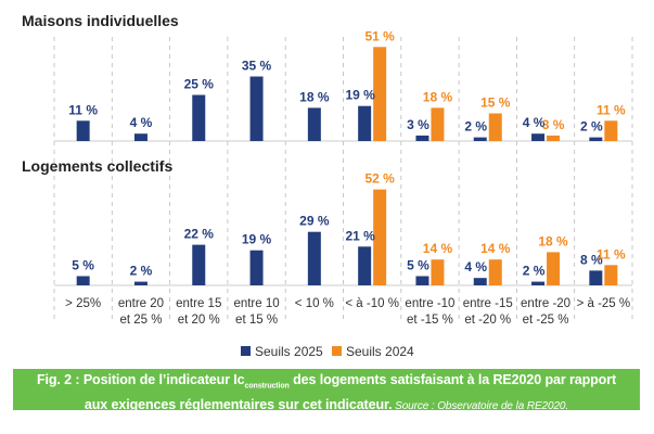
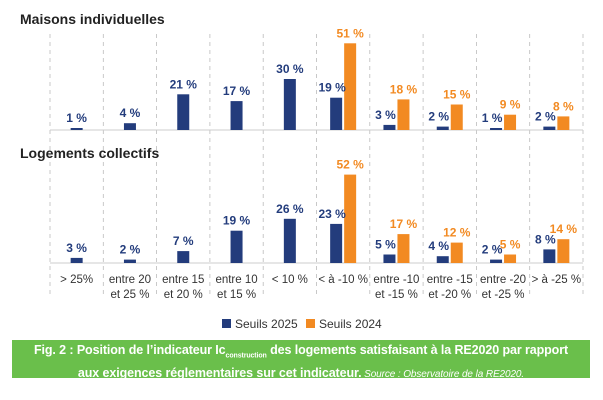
Maisons individuelles/Seuils 2025/> 25%: 11 -> 1
Maisons individuelles/Seuils 2025/entre 15 et 20 %: 25 -> 21
Maisons individuelles/Seuils 2025/entre 10 et 15 %: 35 -> 17
Maisons individuelles/Seuils 2025/< 10 %: 18 -> 30
Maisons individuelles/Seuils 2025/entre -20 et -25 %: 4 -> 1
Maisons individuelles/Seuils 2024/entre -20 et -25 %: 3 -> 9
Maisons individuelles/Seuils 2024/> à -25 %: 11 -> 8
Logements collectifs/Seuils 2025/> 25%: 5 -> 3
Logements collectifs/Seuils 2025/entre 15 et 20 %: 22 -> 7
Logements collectifs/Seuils 2025/< 10 %: 29 -> 26
Logements collectifs/Seuils 2025/< à -10 %: 21 -> 23
Logements collectifs/Seuils 2024/entre -10 et -15 %: 14 -> 17
Logements collectifs/Seuils 2024/entre -15 et -20 %: 14 -> 12
Logements collectifs/Seuils 2024/entre -20 et -25 %: 18 -> 5
Logements collectifs/Seuils 2024/> à -25 %: 11 -> 14
